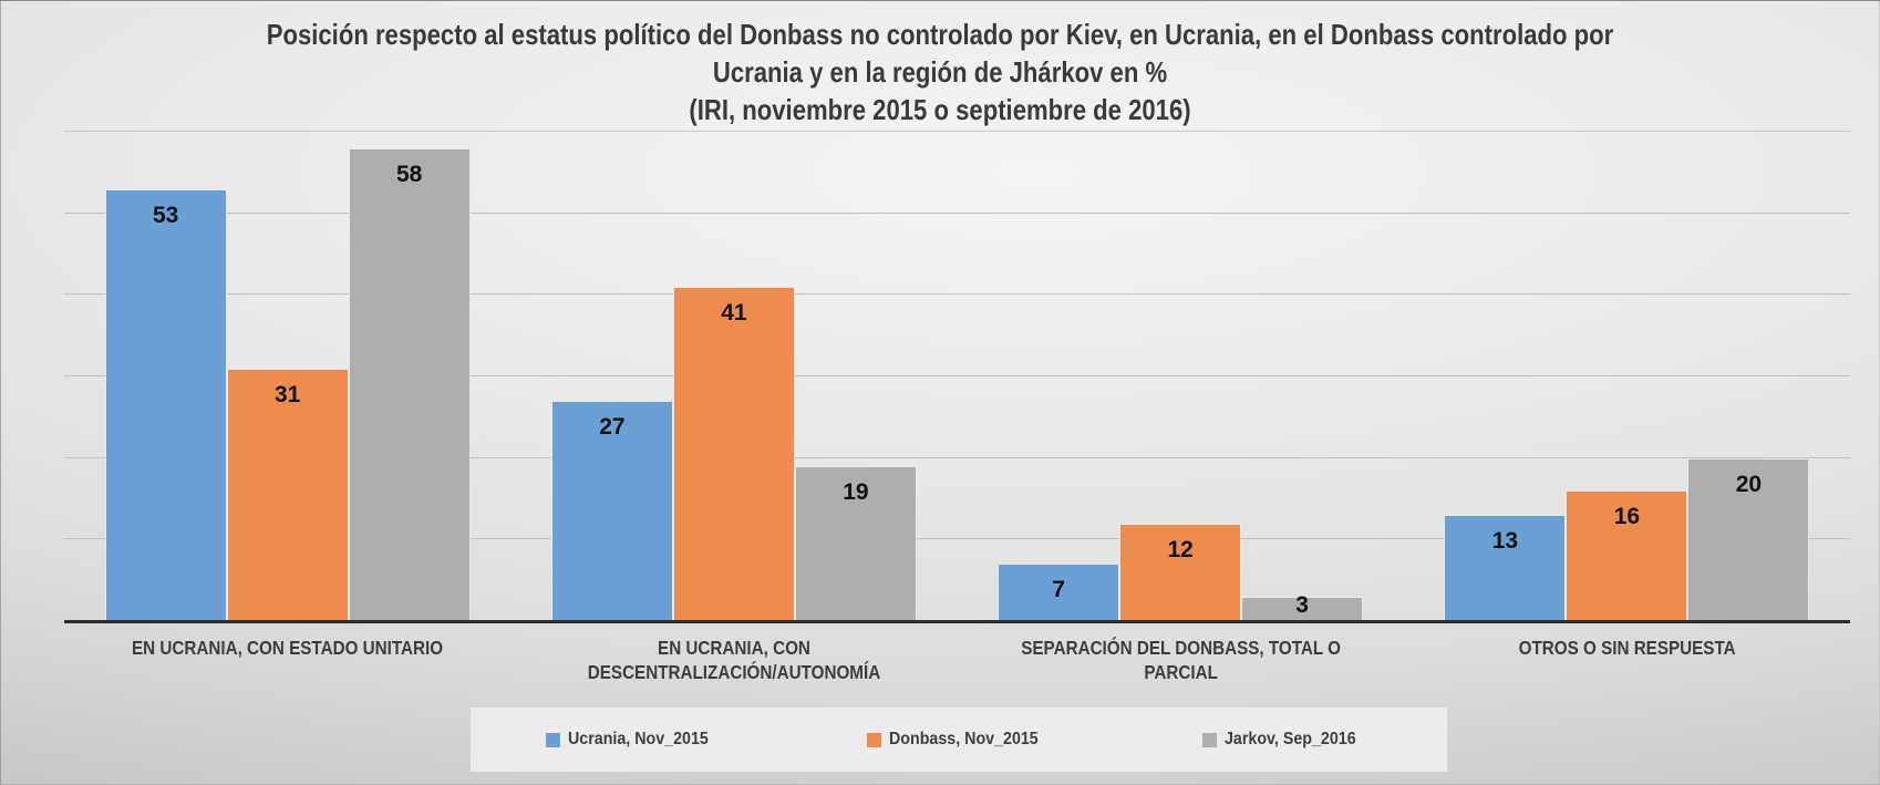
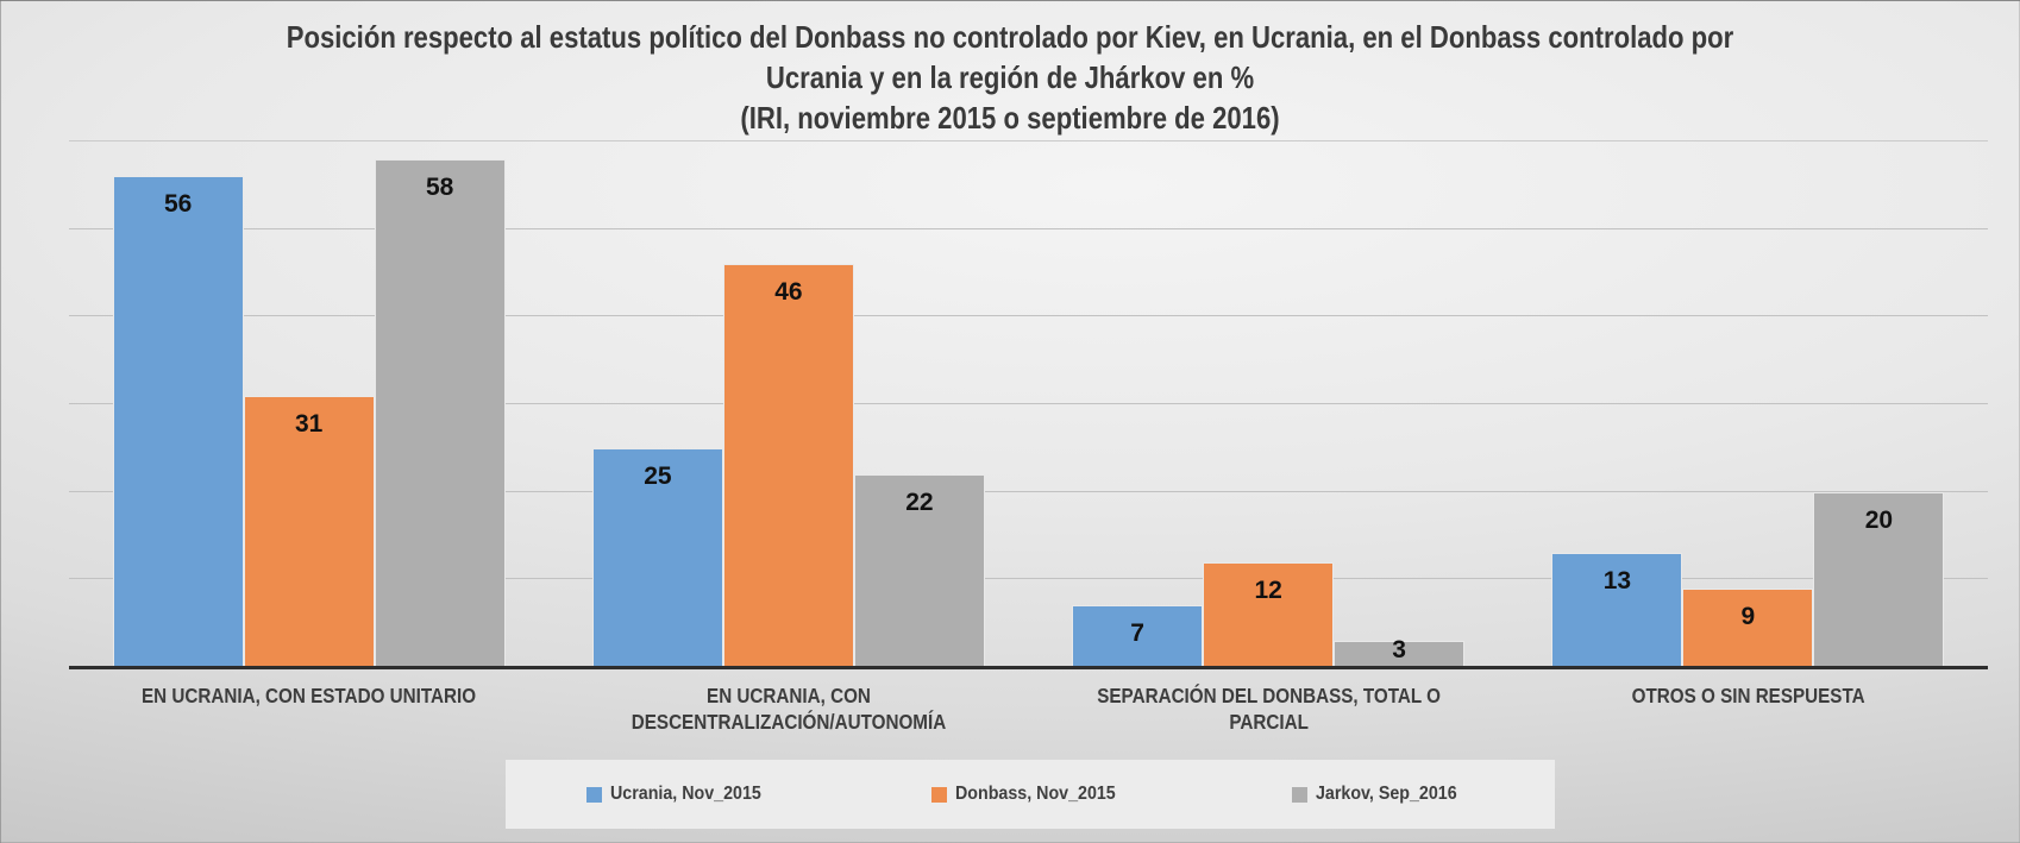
Ucrania, Nov_2015/EN UCRANIA, CON ESTADO UNITARIO: 53 -> 56
Ucrania, Nov_2015/EN UCRANIA, CON DESCENTRALIZACIÓN/AUTONOMÍA: 27 -> 25
Donbass, Nov_2015/EN UCRANIA, CON DESCENTRALIZACIÓN/AUTONOMÍA: 41 -> 46
Jarkov, Sep_2016/EN UCRANIA, CON DESCENTRALIZACIÓN/AUTONOMÍA: 19 -> 22
Donbass, Nov_2015/OTROS O SIN RESPUESTA: 16 -> 9
